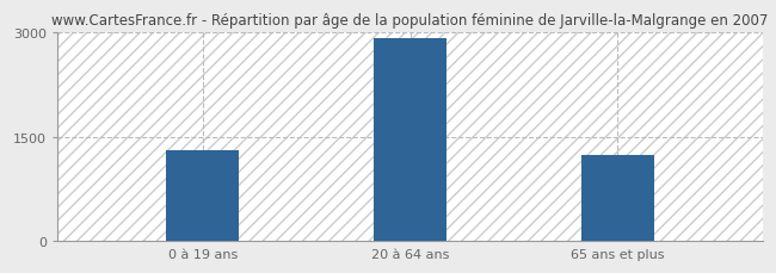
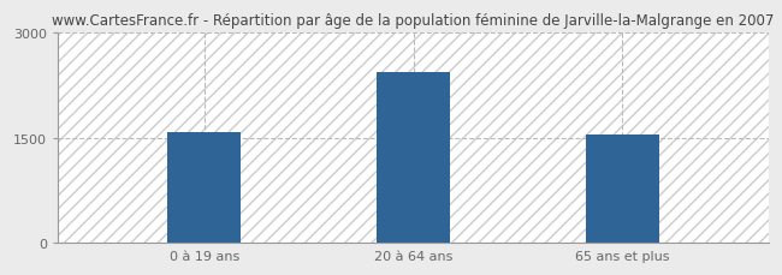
0 à 19 ans: 1310 -> 1580
20 à 64 ans: 2920 -> 2440
65 ans et plus: 1230 -> 1540
